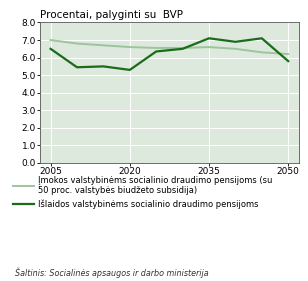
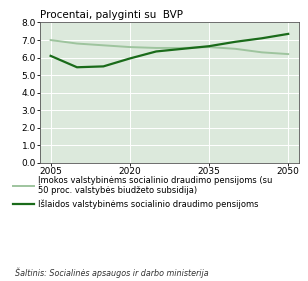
Išlaidos valstybinėms socialinio draudimo pensijoms/2005: 6.5 -> 6.1
Išlaidos valstybinėms socialinio draudimo pensijoms/2020: 5.3 -> 6.0
Išlaidos valstybinėms socialinio draudimo pensijoms/2035: 7.1 -> 6.7
Išlaidos valstybinėms socialinio draudimo pensijoms/2050: 5.8 -> 7.3
